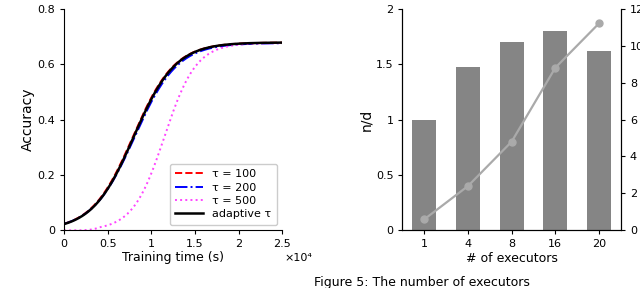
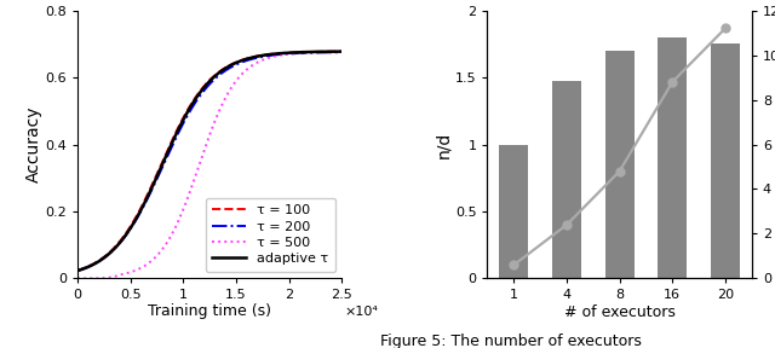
n/d/20: 1.62 -> 1.75
